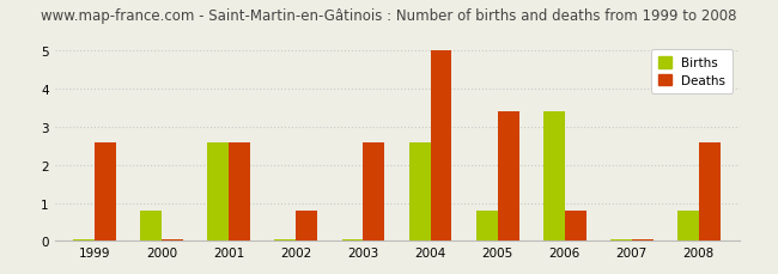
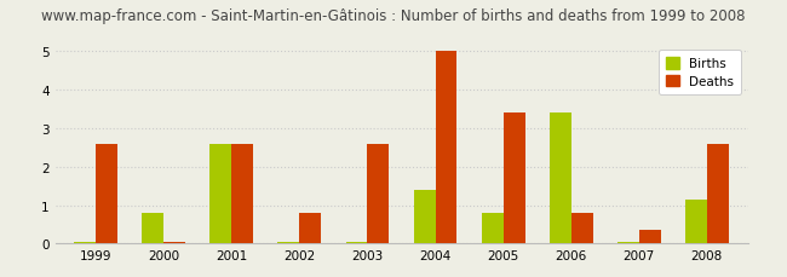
Births/2004: 2.60 -> 1.40
Deaths/2007: 0.04 -> 0.35
Births/2008: 0.80 -> 1.15
